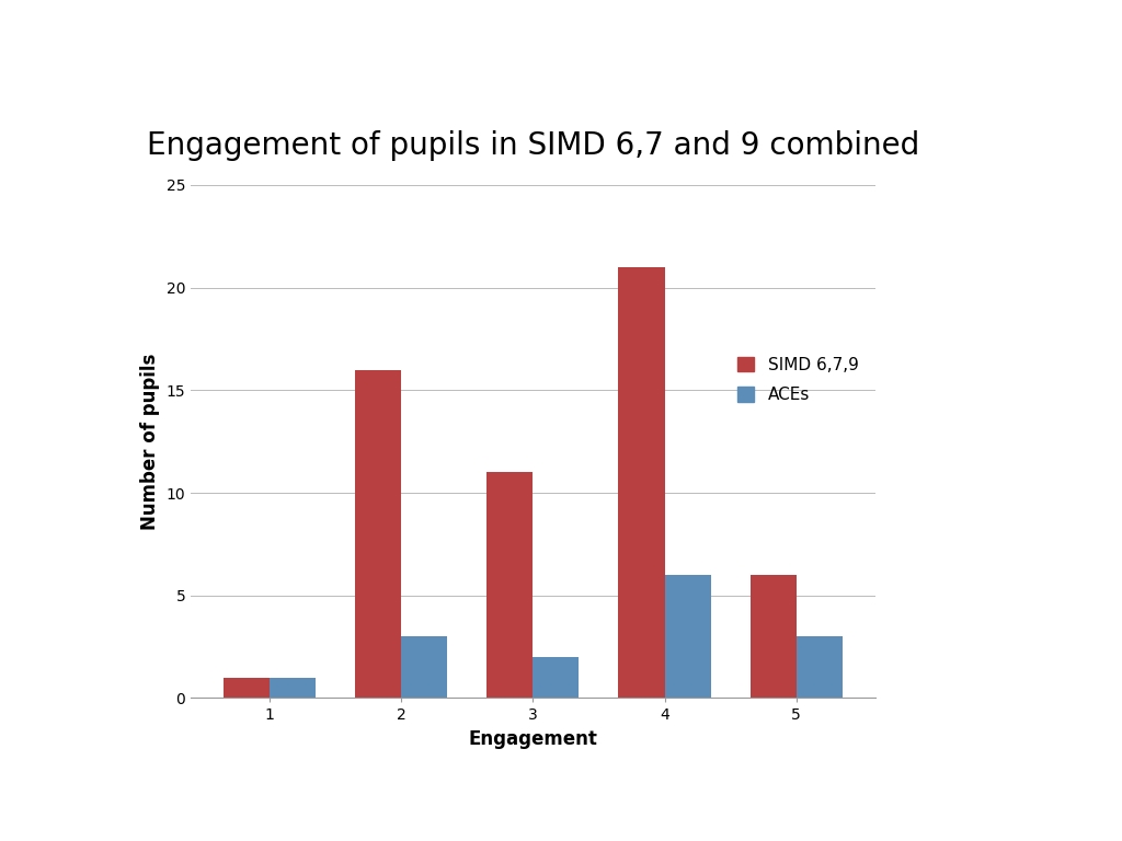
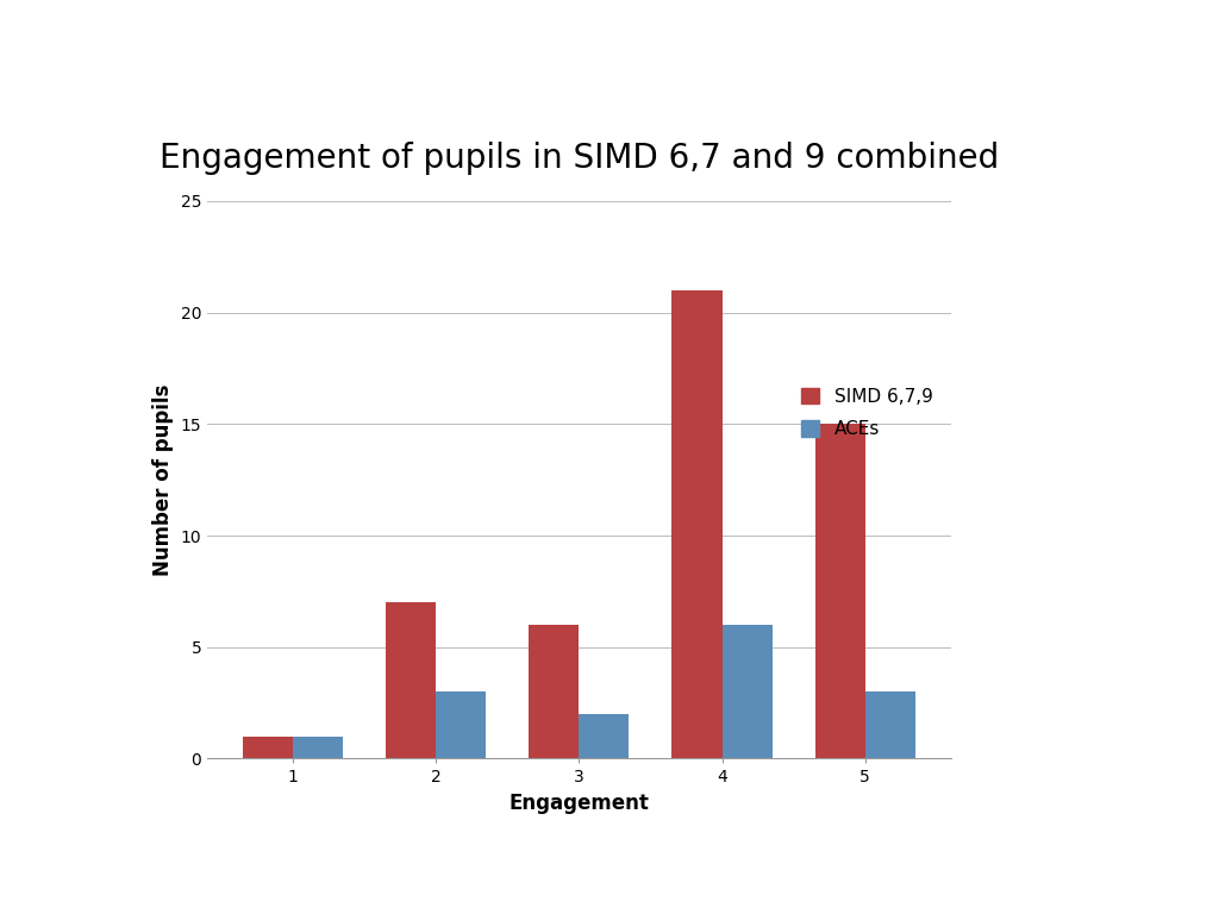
SIMD 6,7,9/2: 16 -> 7
SIMD 6,7,9/3: 11 -> 6
SIMD 6,7,9/5: 6 -> 15
